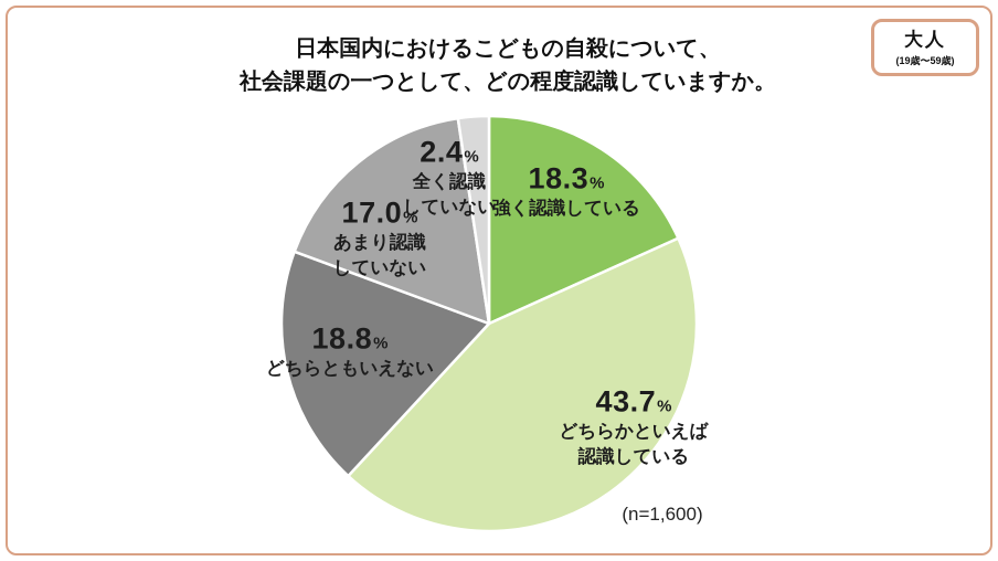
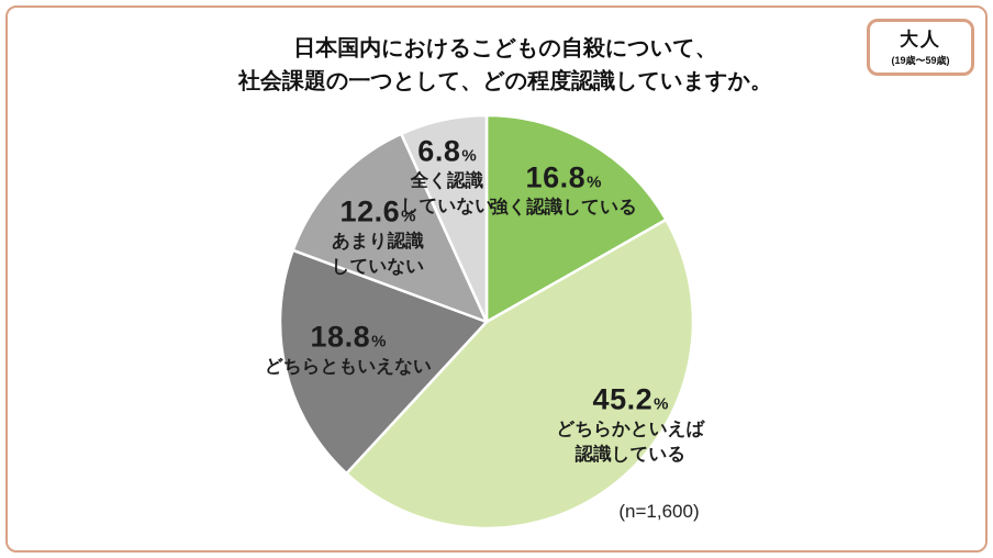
強く認識している: 18.3 -> 16.8
どちらかといえば認識している: 43.7 -> 45.2
あまり認識していない: 17.0 -> 12.6
全く認識していない: 2.4 -> 6.8
